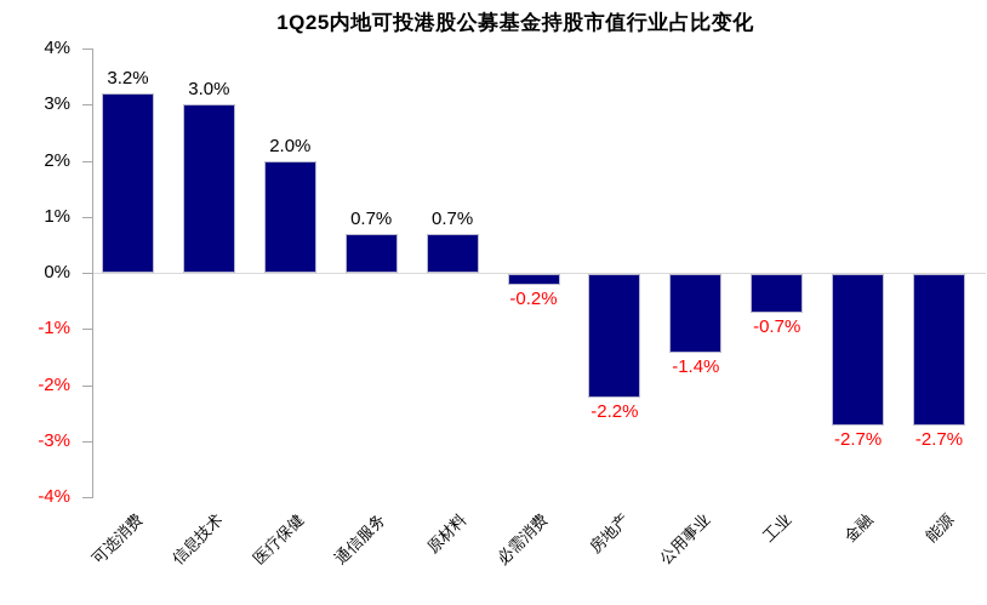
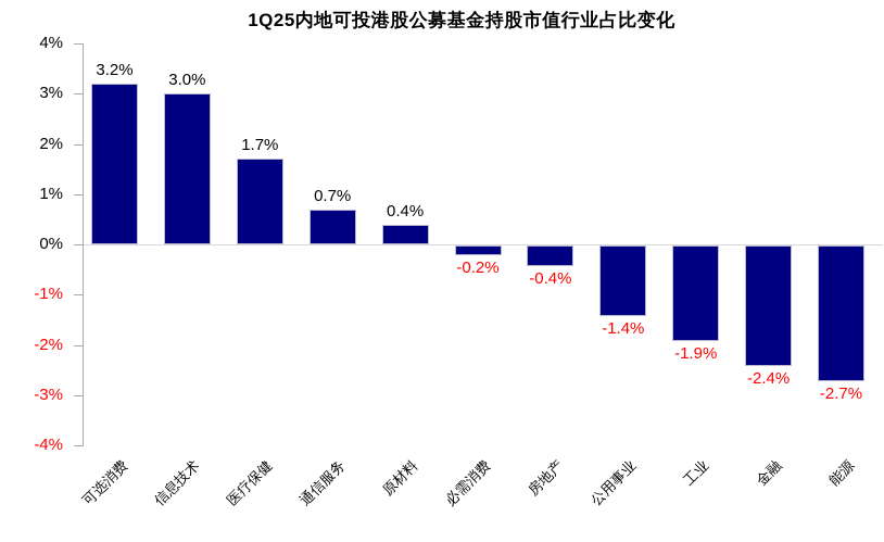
医疗保健: 2.0% -> 1.7%
原材料: 0.7% -> 0.4%
房地产: -2.2% -> -0.4%
工业: -0.7% -> -1.9%
金融: -2.7% -> -2.4%
